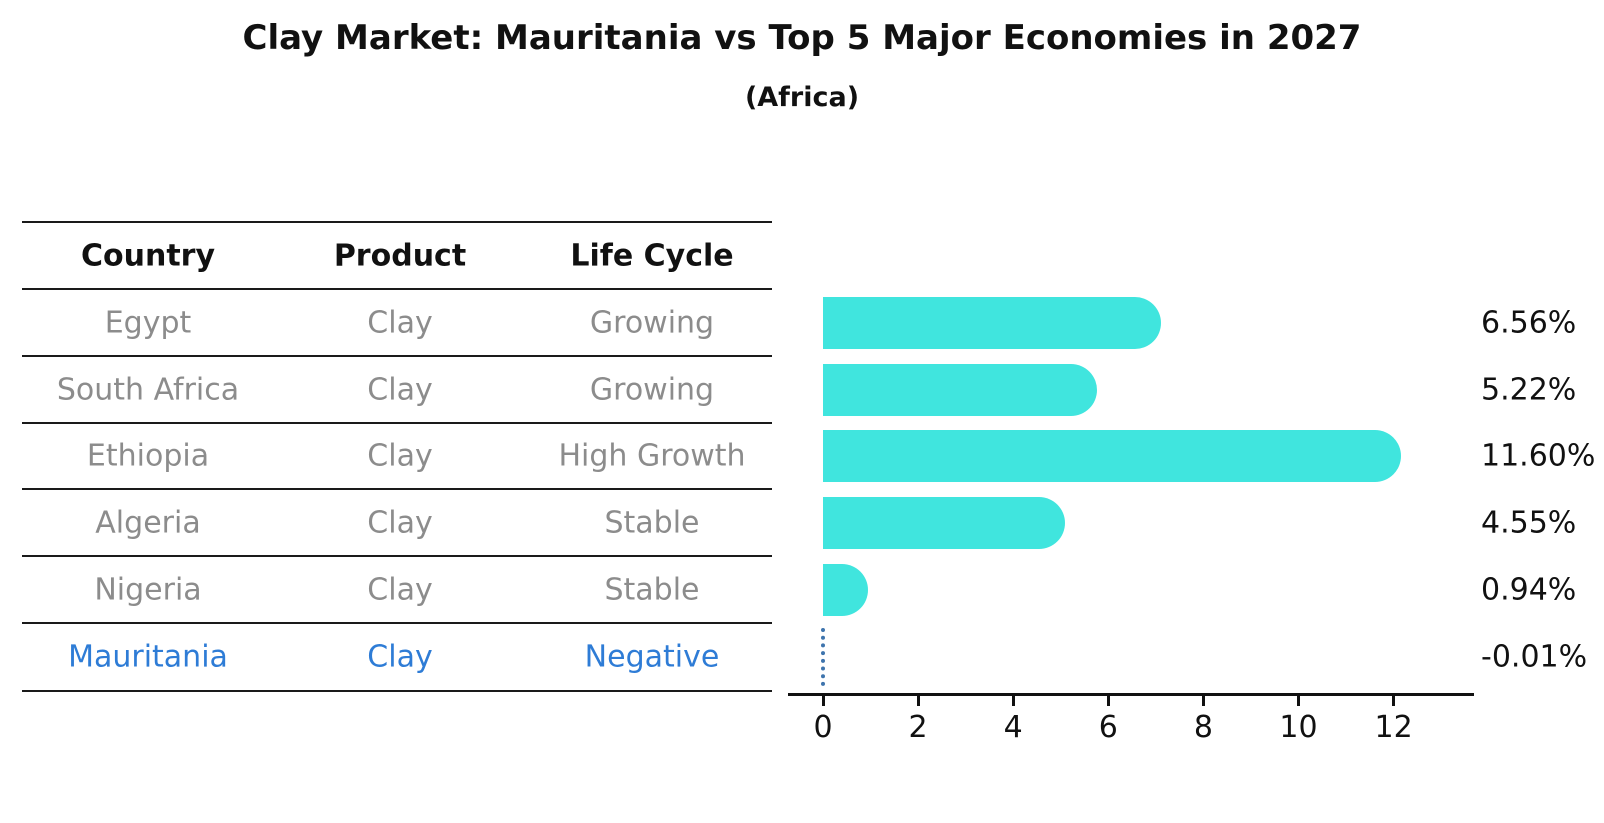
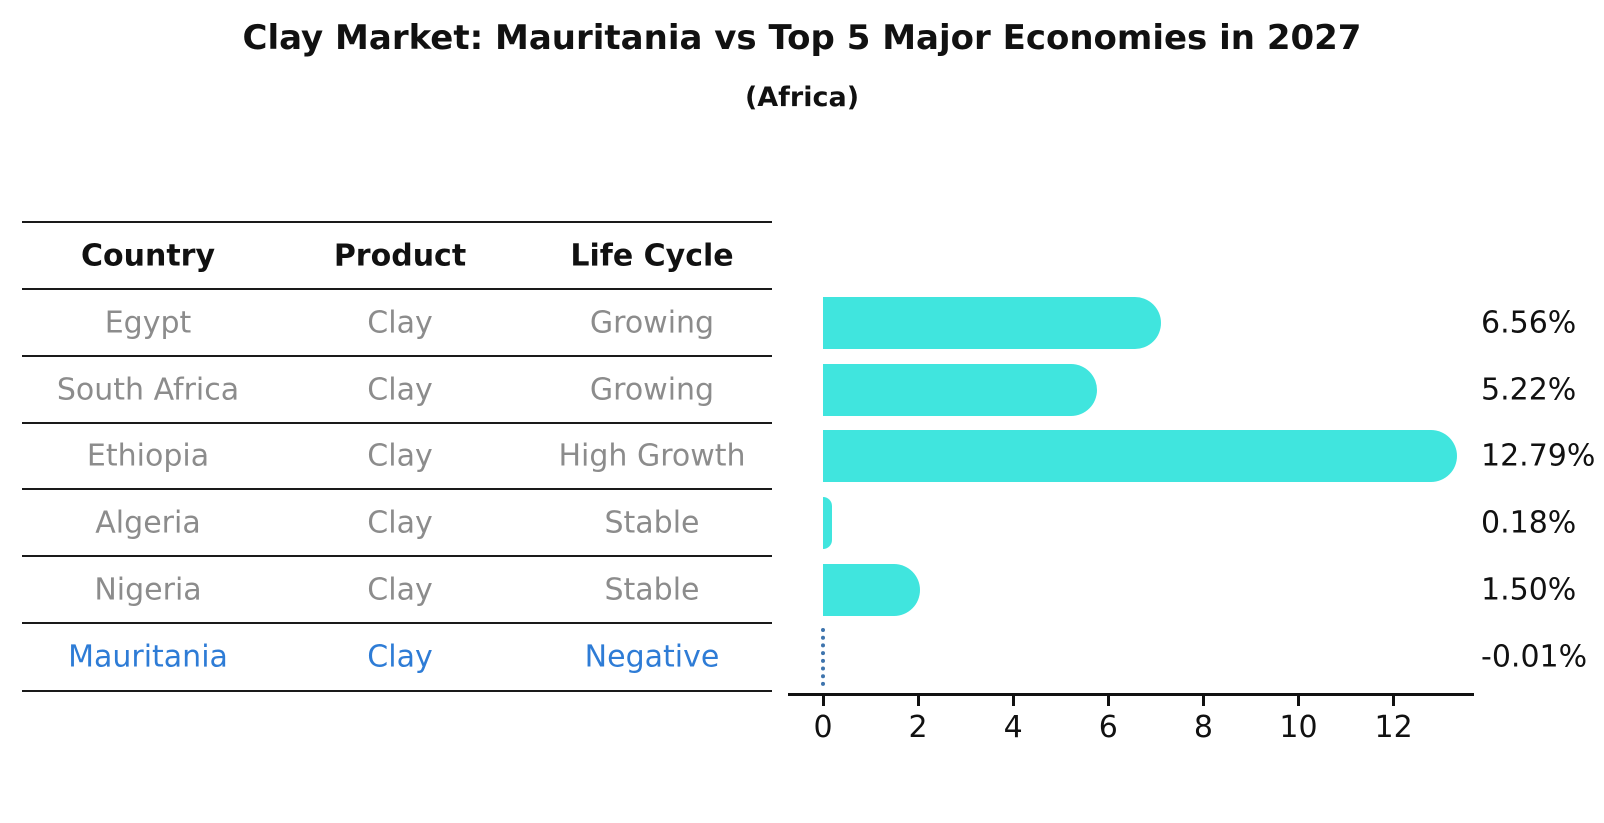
Ethiopia: 11.60% -> 12.79%
Algeria: 4.55% -> 0.18%
Nigeria: 0.94% -> 1.50%
